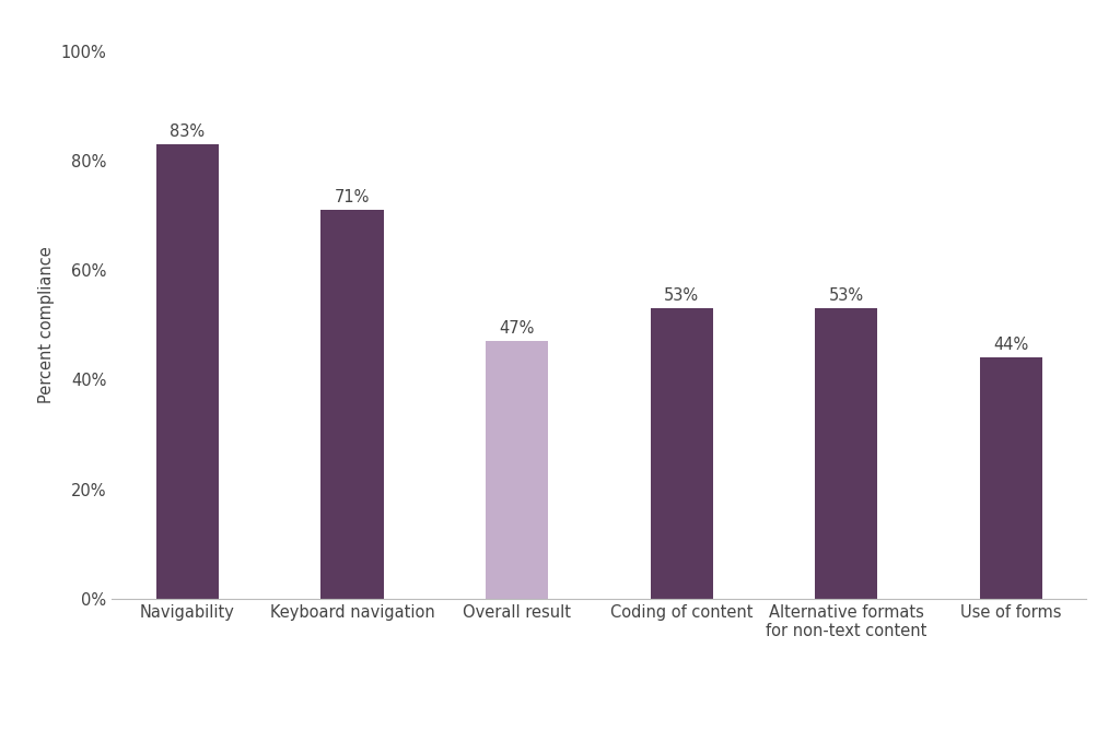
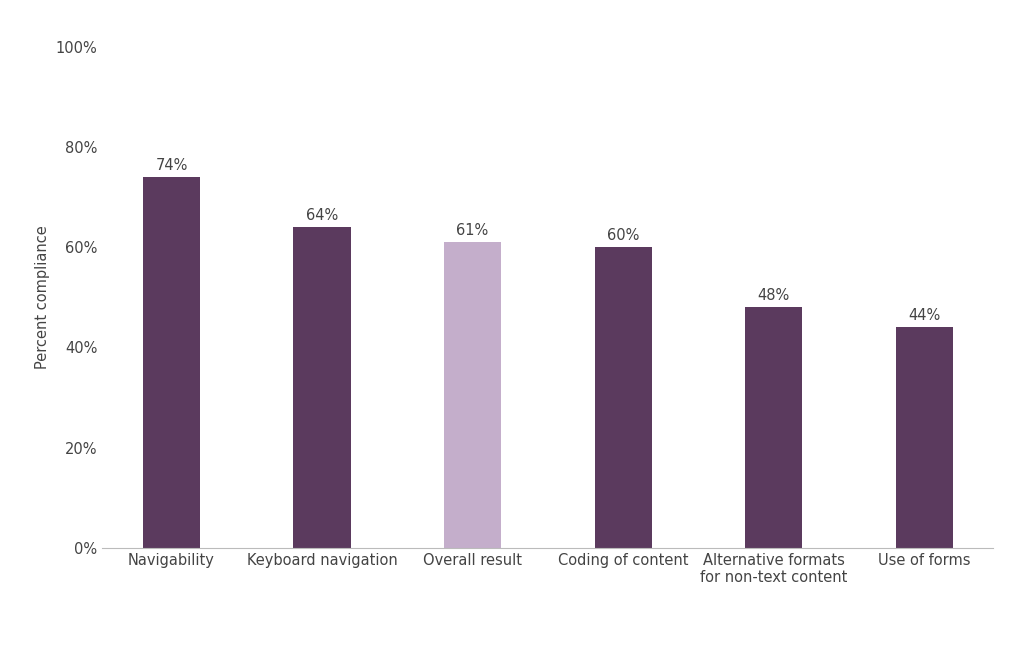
Navigability: 83% -> 74%
Keyboard navigation: 71% -> 64%
Overall result: 47% -> 61%
Coding of content: 53% -> 60%
Alternative formats for non-text content: 53% -> 48%
